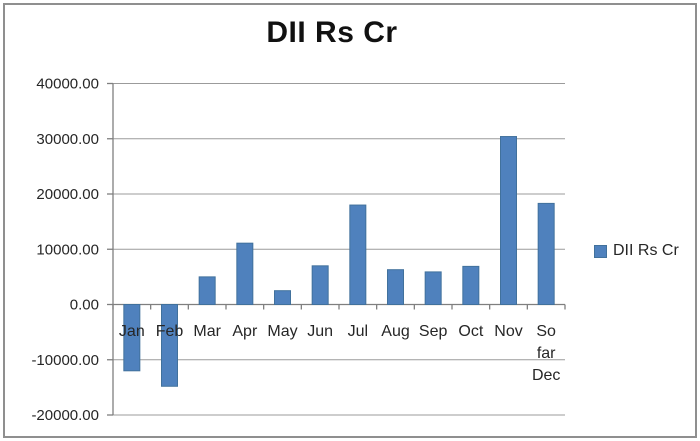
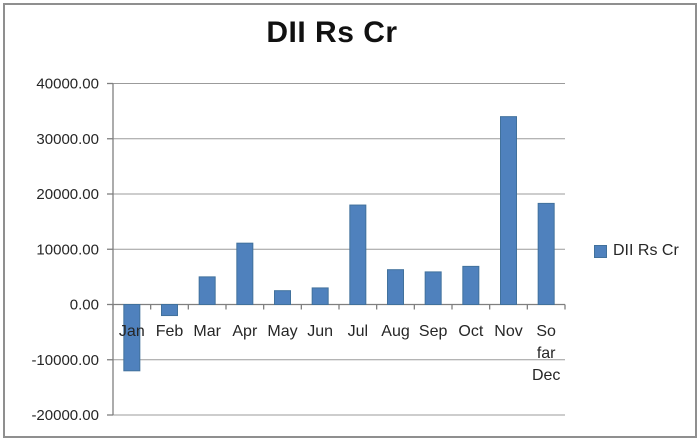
Feb: -15000 -> -2000
Jun: 7000 -> 3000
Nov: 30000 -> 34000
